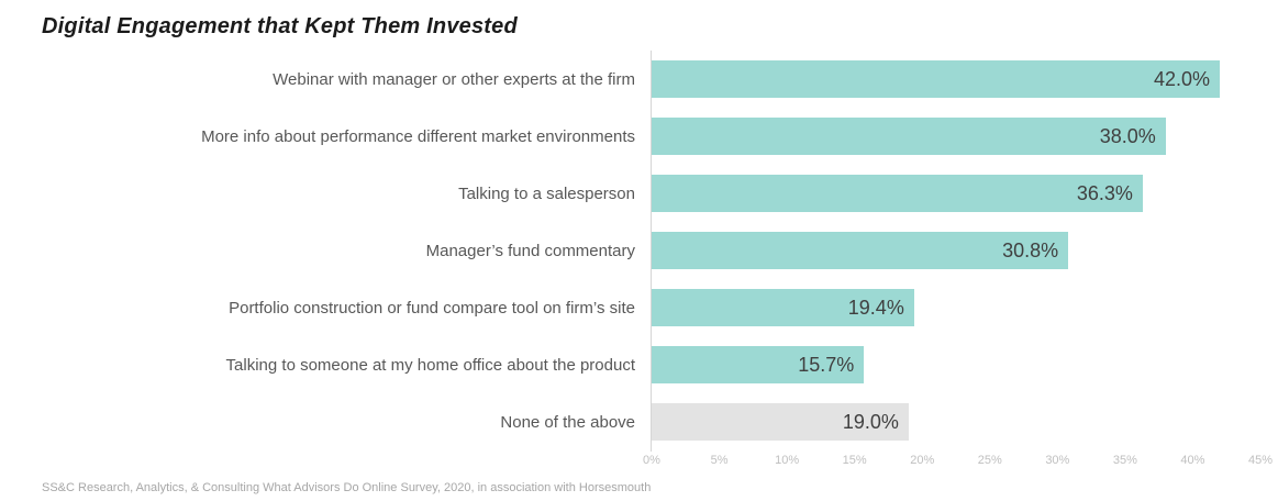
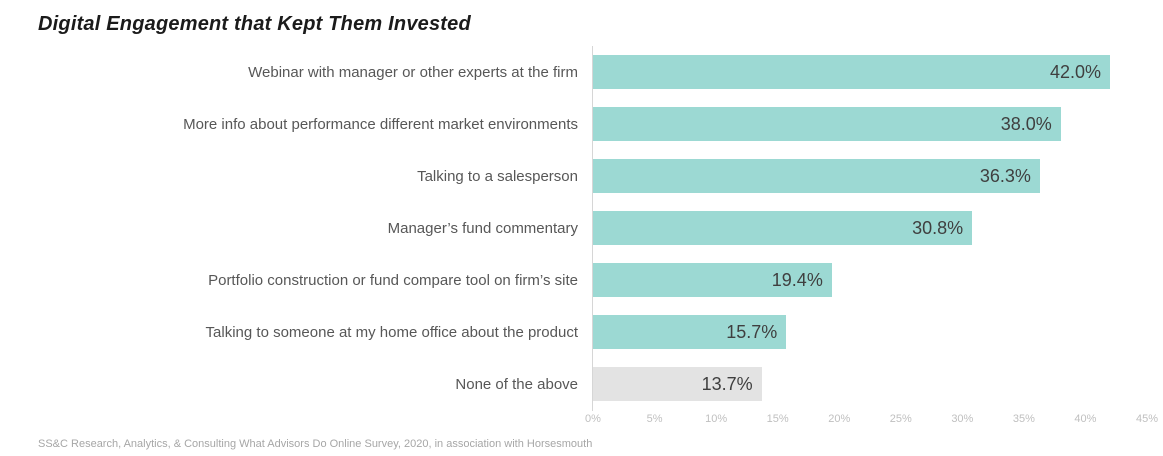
None of the above: 19.0% -> 13.7%
